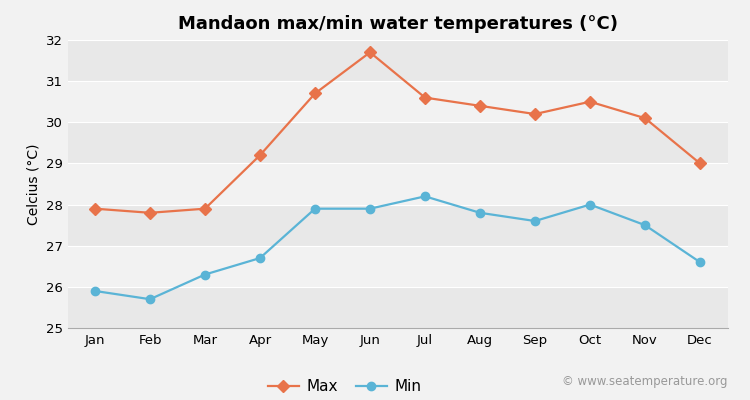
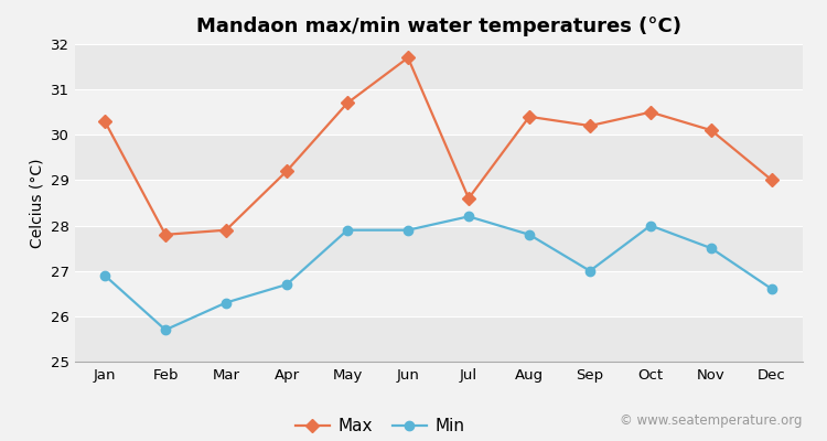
Max/Jan: 27.9 -> 30.3
Min/Jan: 25.9 -> 26.9
Max/Jul: 30.6 -> 28.6
Min/Sep: 27.6 -> 27.0
